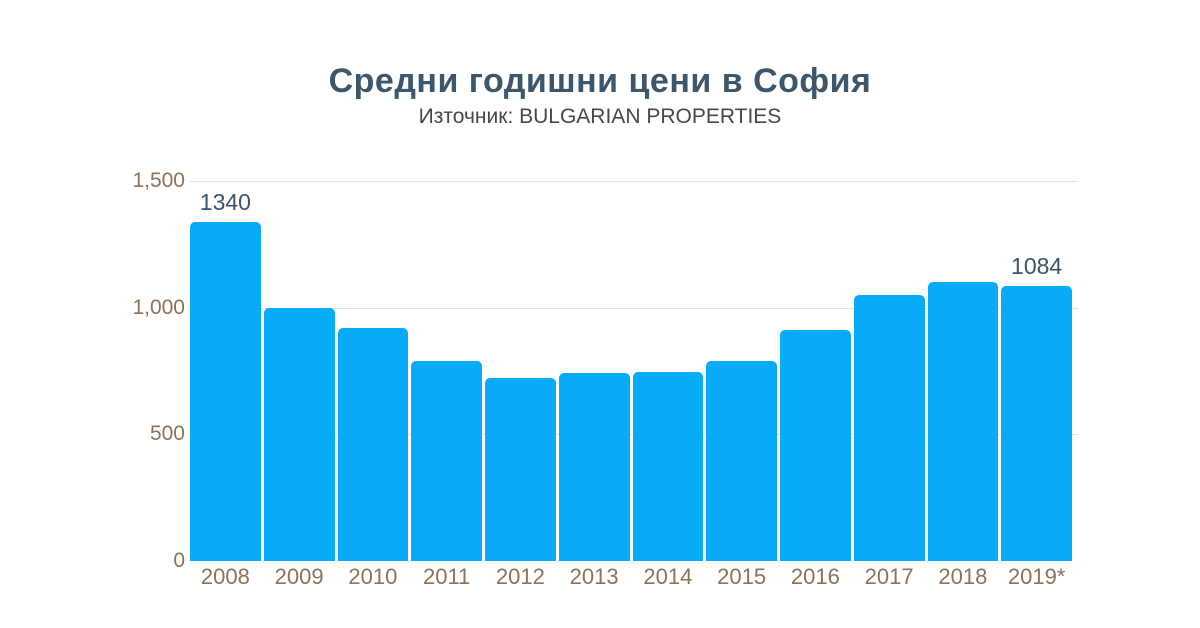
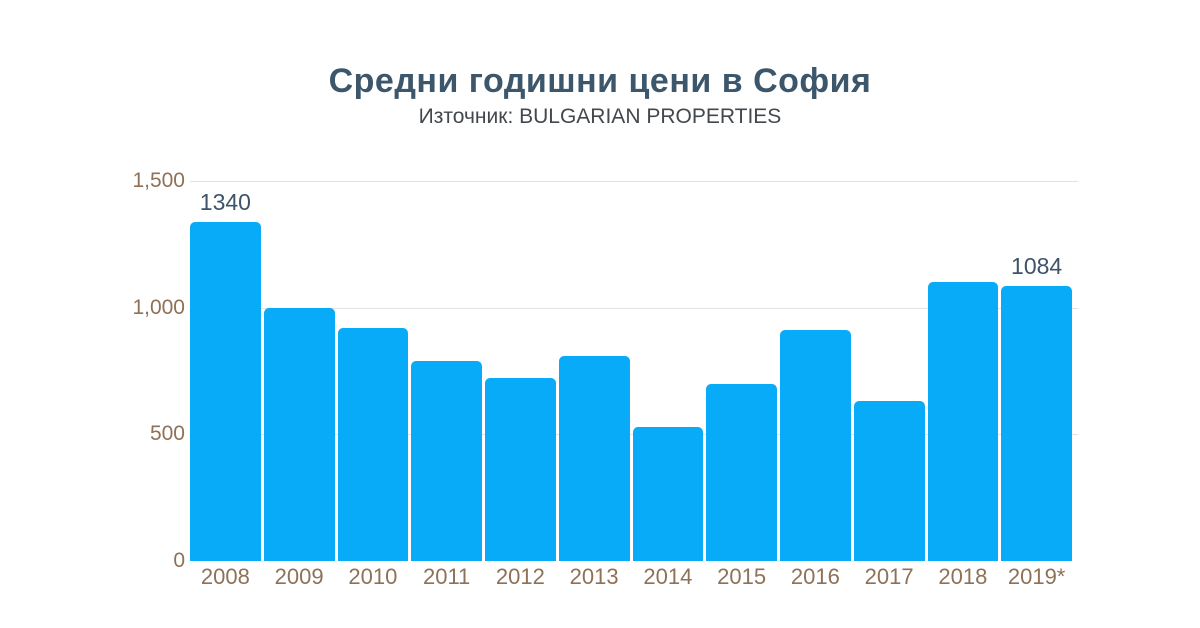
2013: 740 -> 810
2014: 750 -> 530
2015: 790 -> 700
2017: 1050 -> 630
